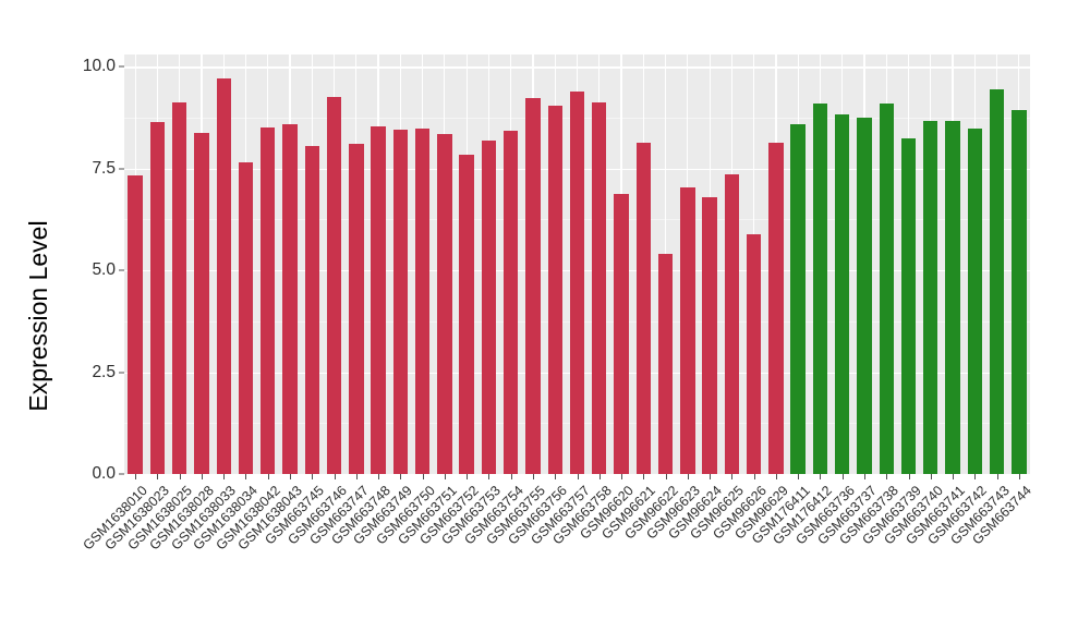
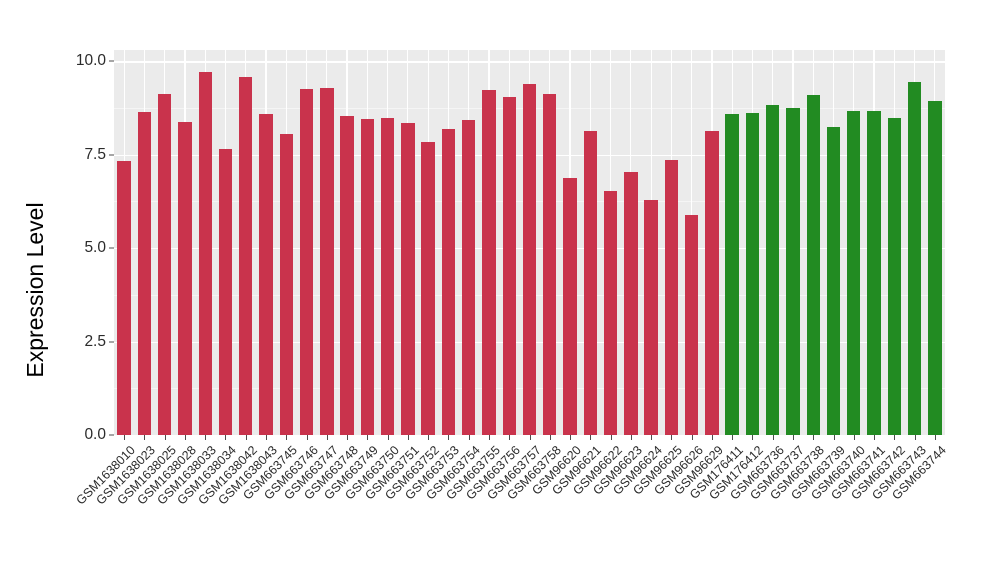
GSM1638042: 8.5 -> 9.6
GSM663747: 8.1 -> 9.3
GSM96622: 5.4 -> 6.5
GSM96624: 6.8 -> 6.3
GSM176412: 9.1 -> 8.6
